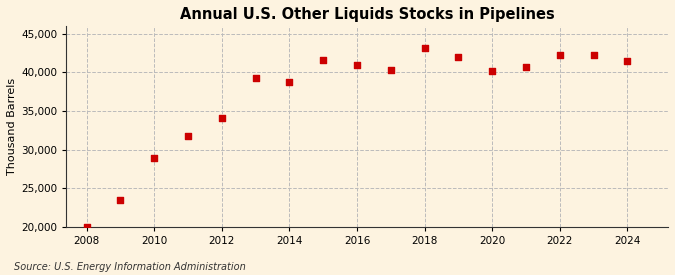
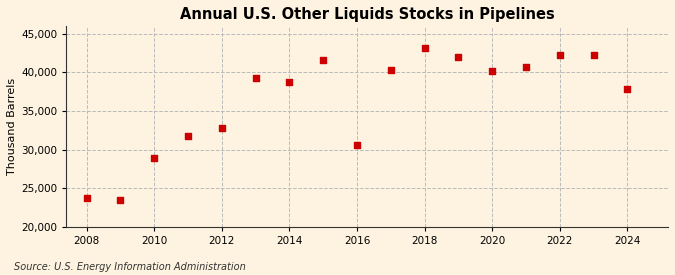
2008: 20,000 -> 23,800
2012: 34,100 -> 32,800
2016: 40,900 -> 30,600
2024: 41,500 -> 37,800
